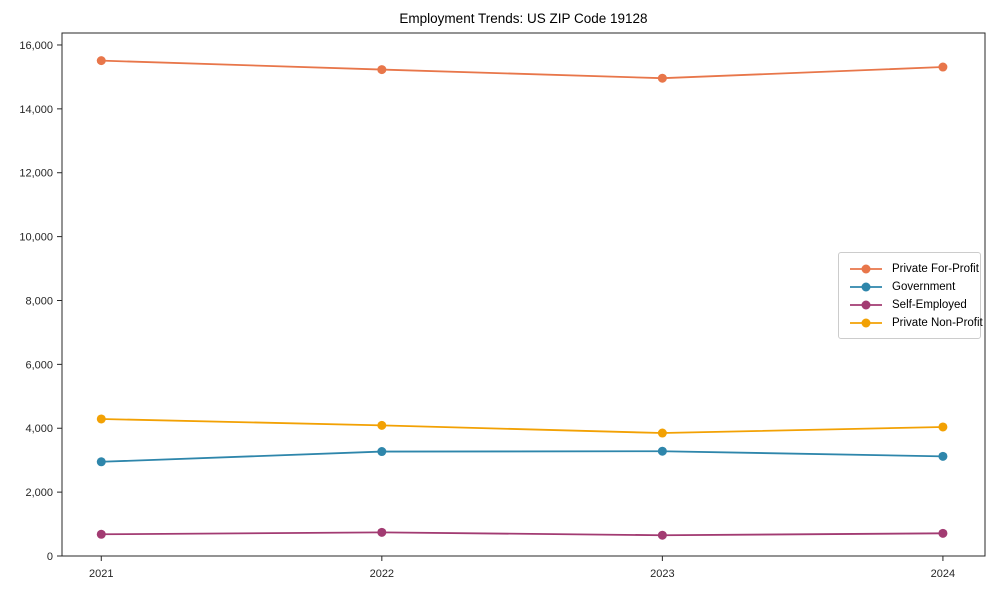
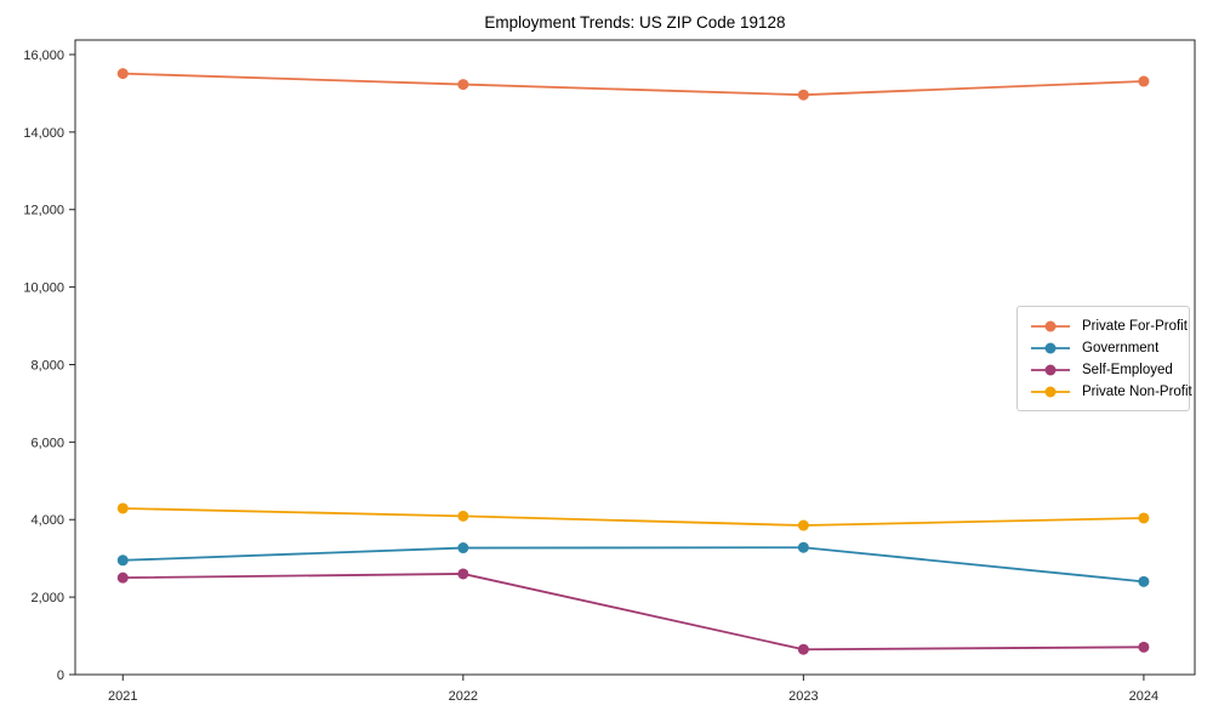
Self-Employed/2021: 700 -> 2500
Self-Employed/2022: 700 -> 2600
Government/2024: 3100 -> 2400
